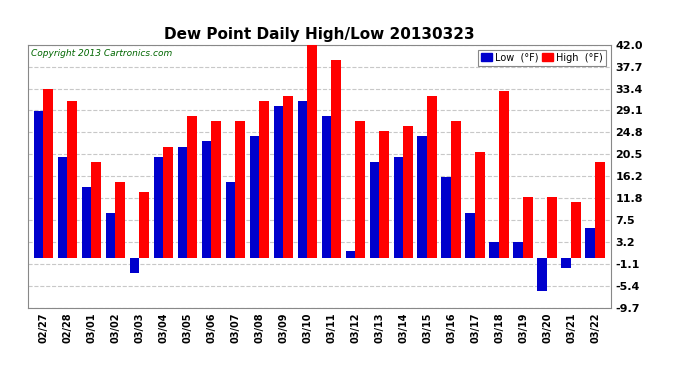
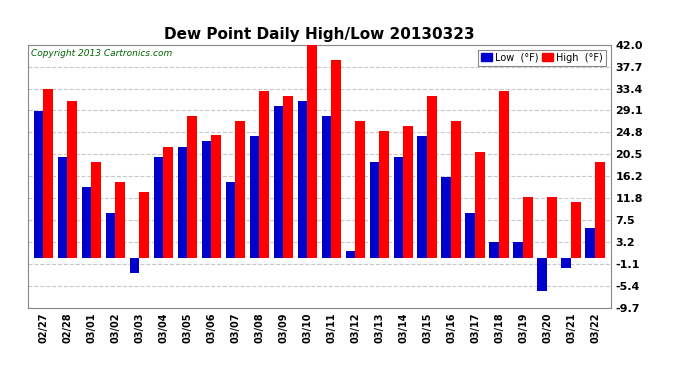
High (°F)/03/06: 27.0 -> 24.2
High (°F)/03/08: 31.0 -> 33.0
